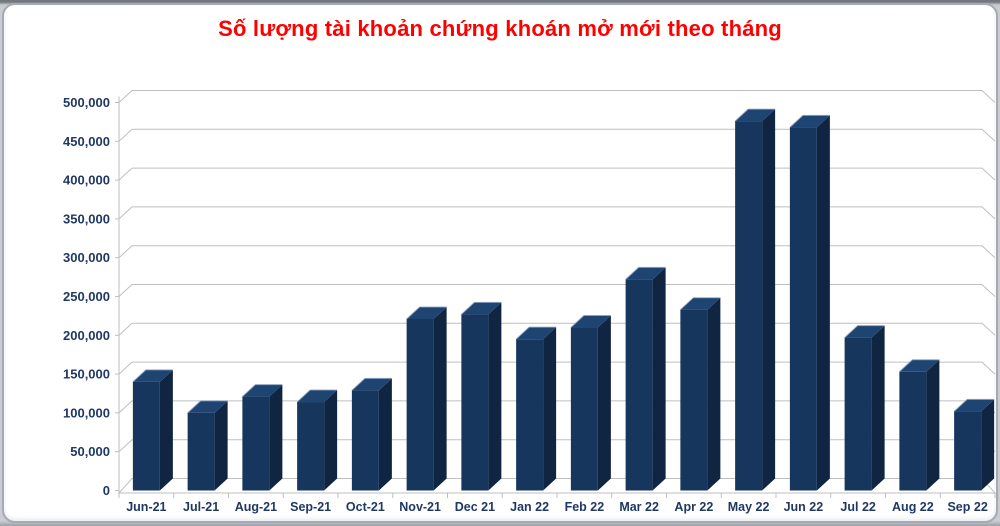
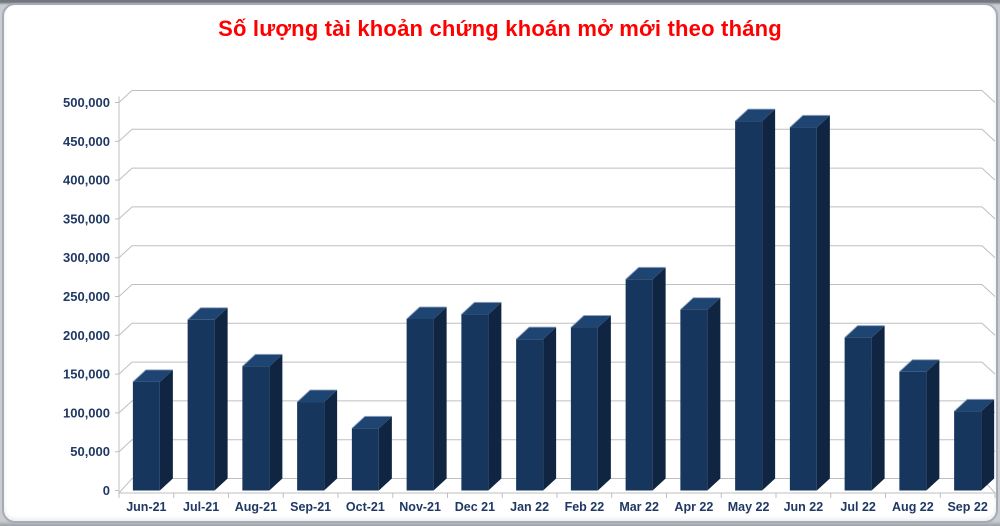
Jul-21: 100000 -> 220000
Aug-21: 120000 -> 160000
Oct-21: 130000 -> 80000
